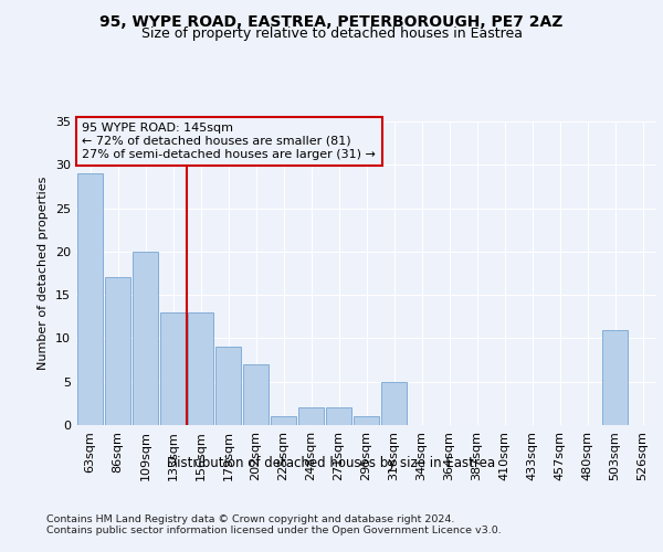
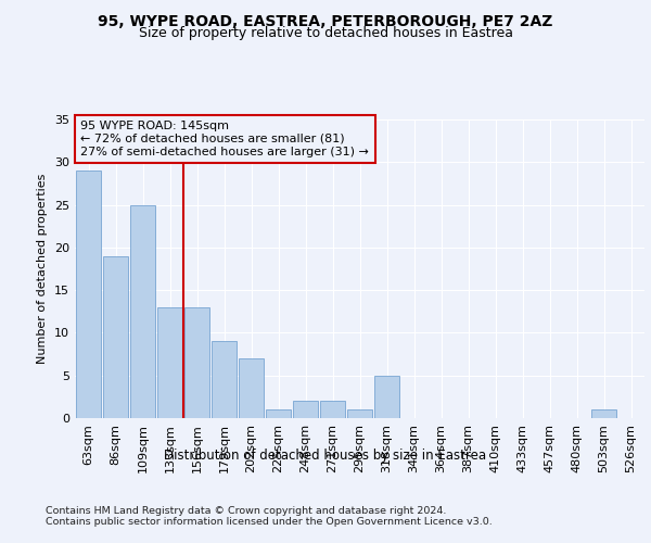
86sqm: 17 -> 19
109sqm: 20 -> 25
503sqm: 11 -> 1
